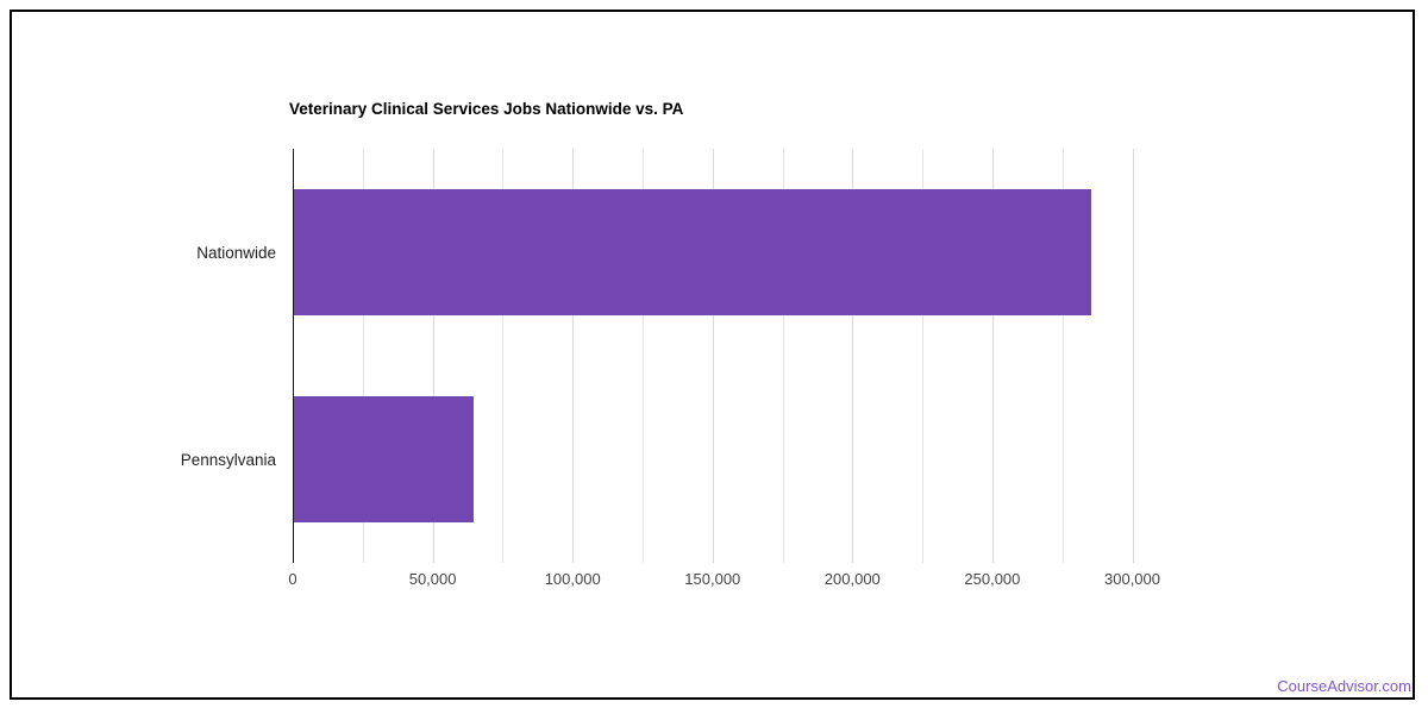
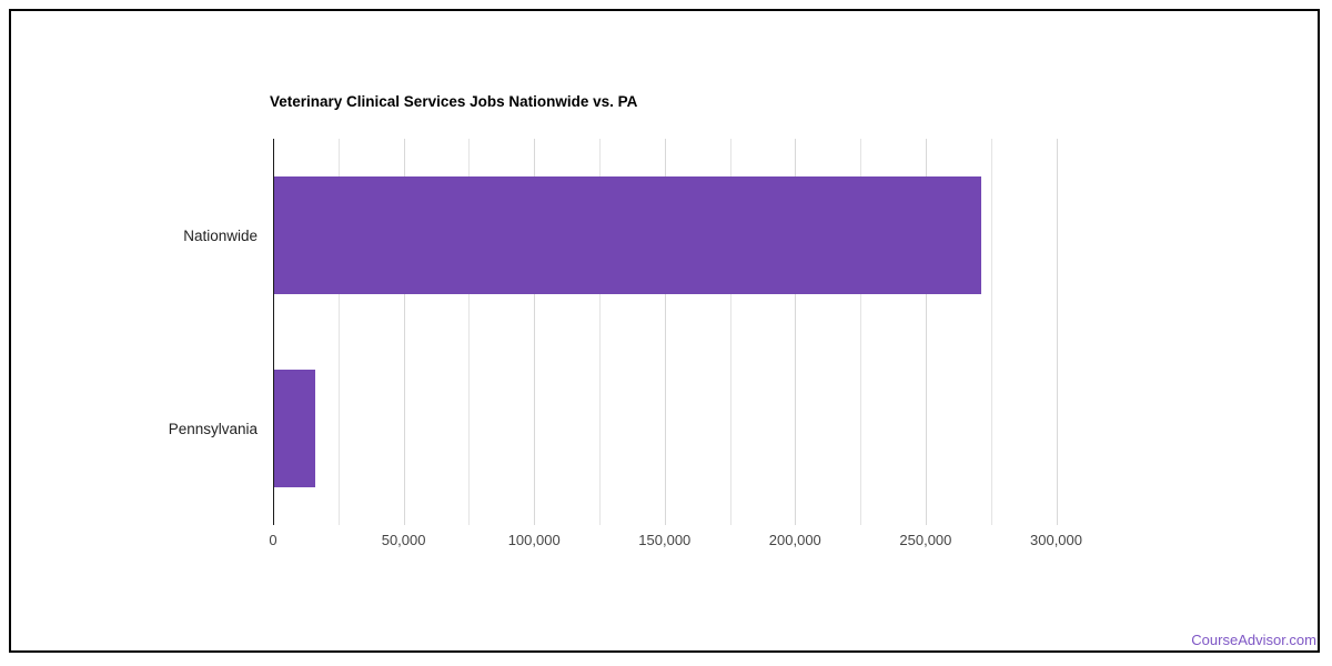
Nationwide: 285000 -> 271000
Pennsylvania: 64000 -> 16000
